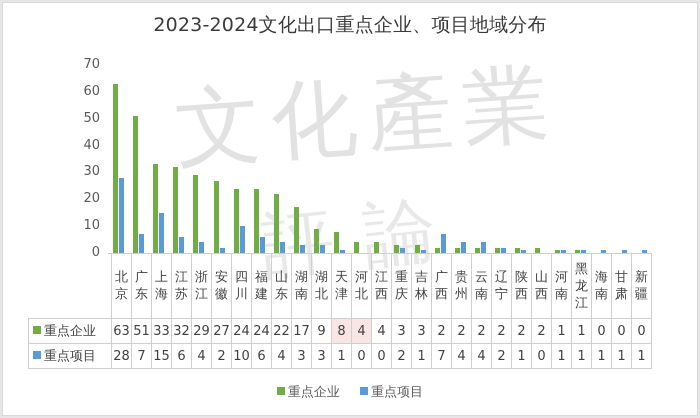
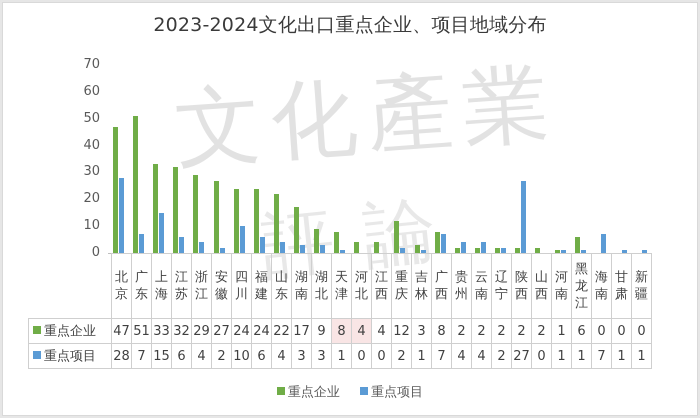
重点企业/北京: 63 -> 47
重点企业/重庆: 3 -> 12
重点企业/广西: 2 -> 8
重点项目/陕西: 1 -> 27
重点企业/黑龙江: 1 -> 6
重点项目/海南: 1 -> 7
